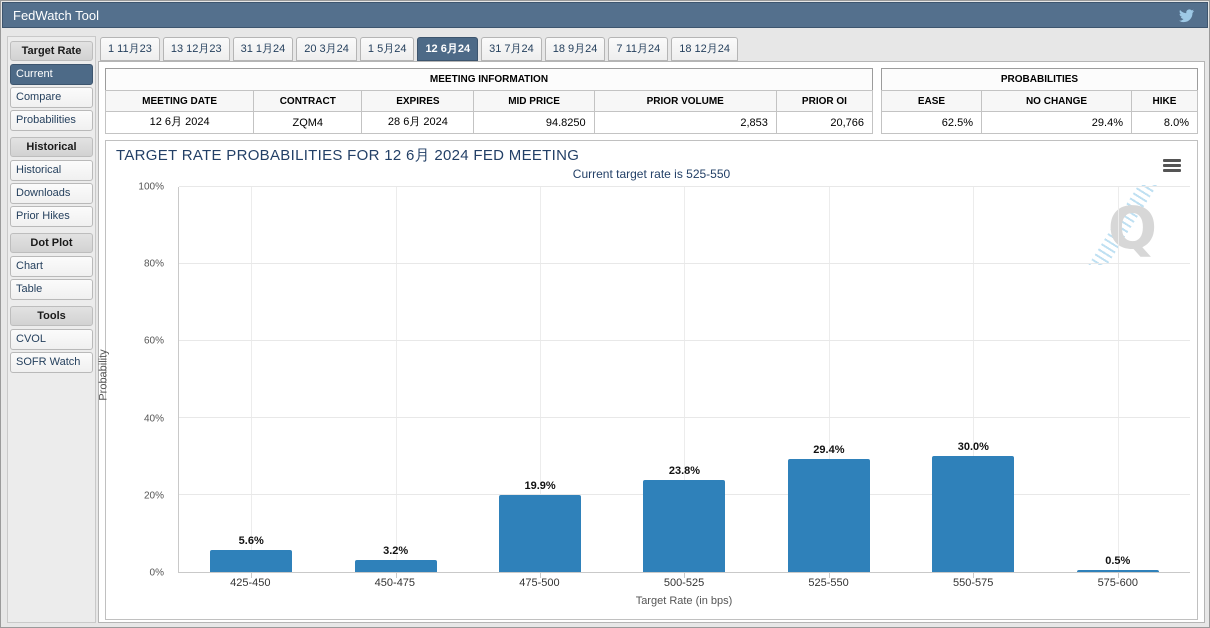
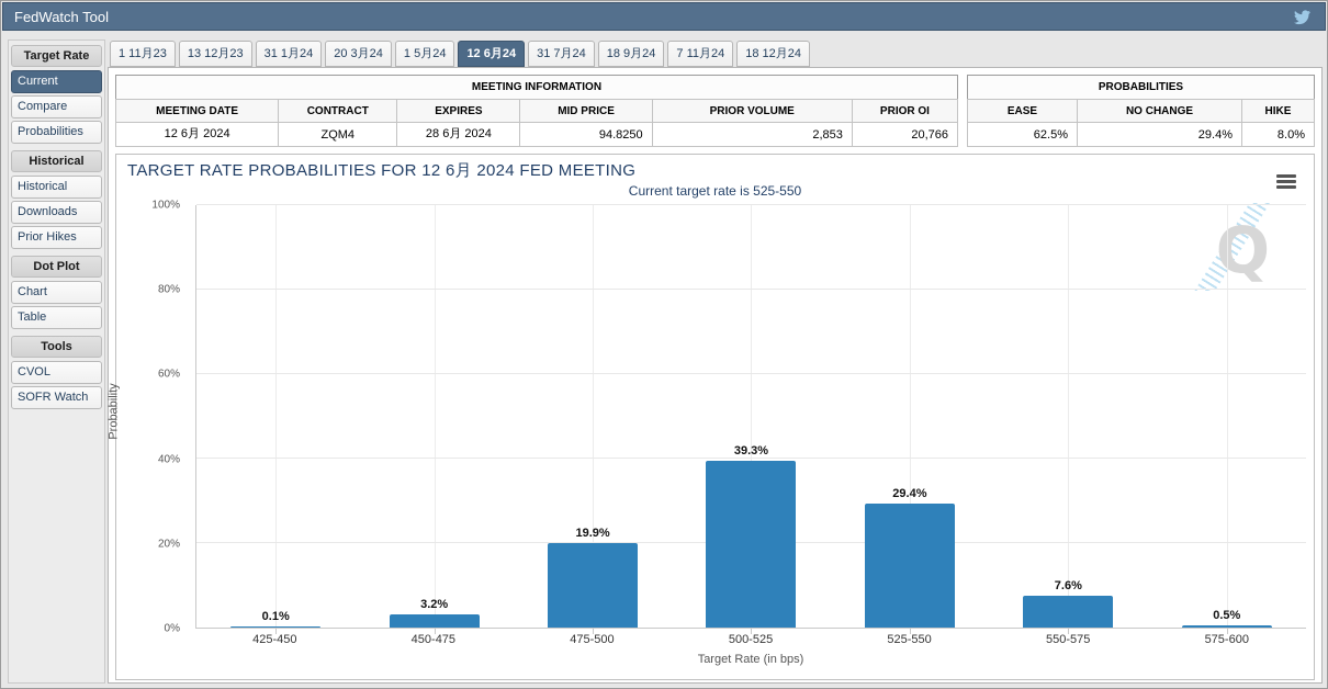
425-450: 5.6% -> 0.1%
500-525: 23.8% -> 39.3%
550-575: 30.0% -> 7.6%
